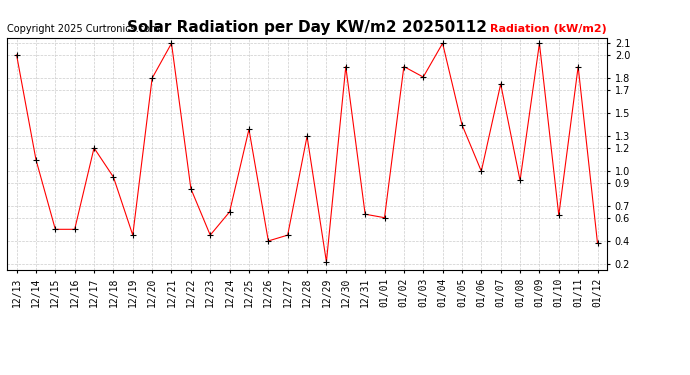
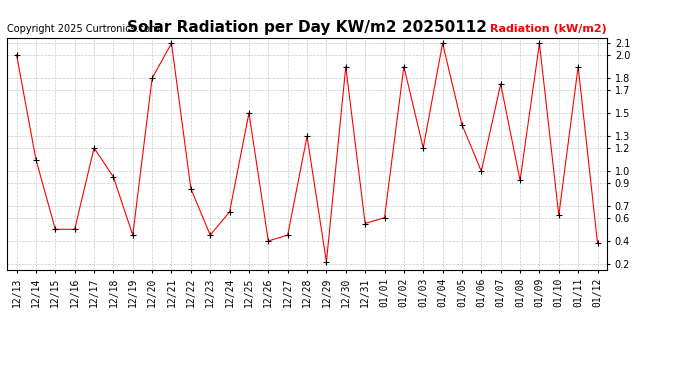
12/25: 1.36 -> 1.50
12/31: 0.63 -> 0.55
01/03: 1.81 -> 1.20
